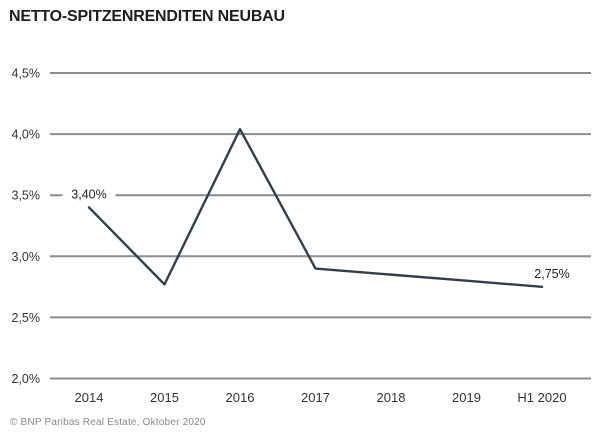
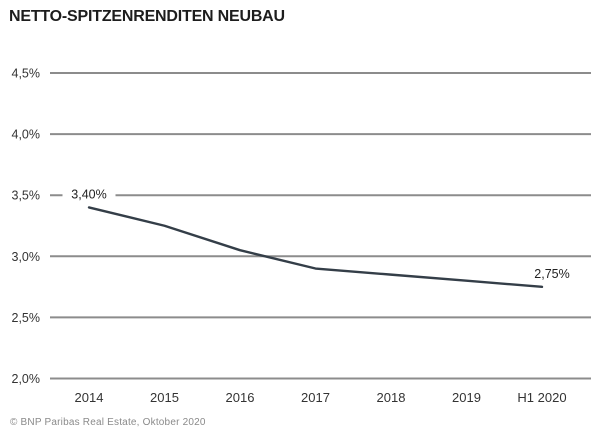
2015: 2,77% -> 3,25%
2016: 4,04% -> 3,05%
